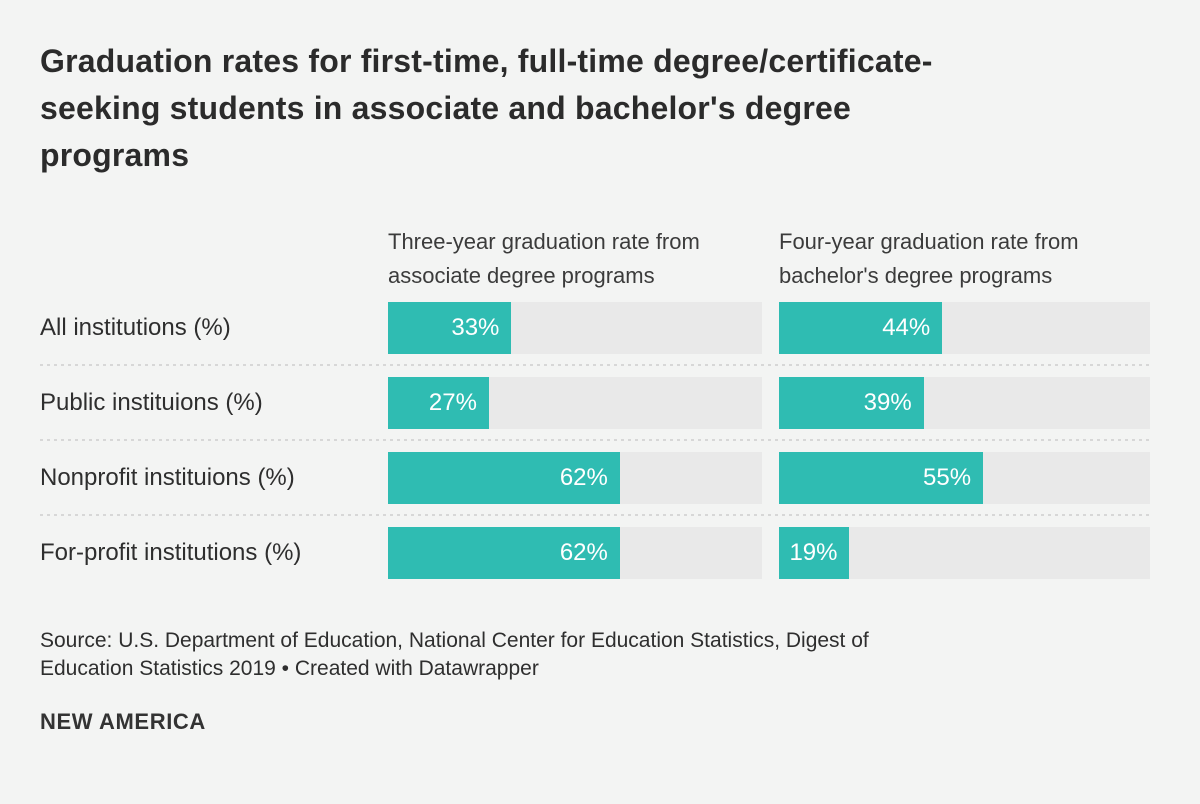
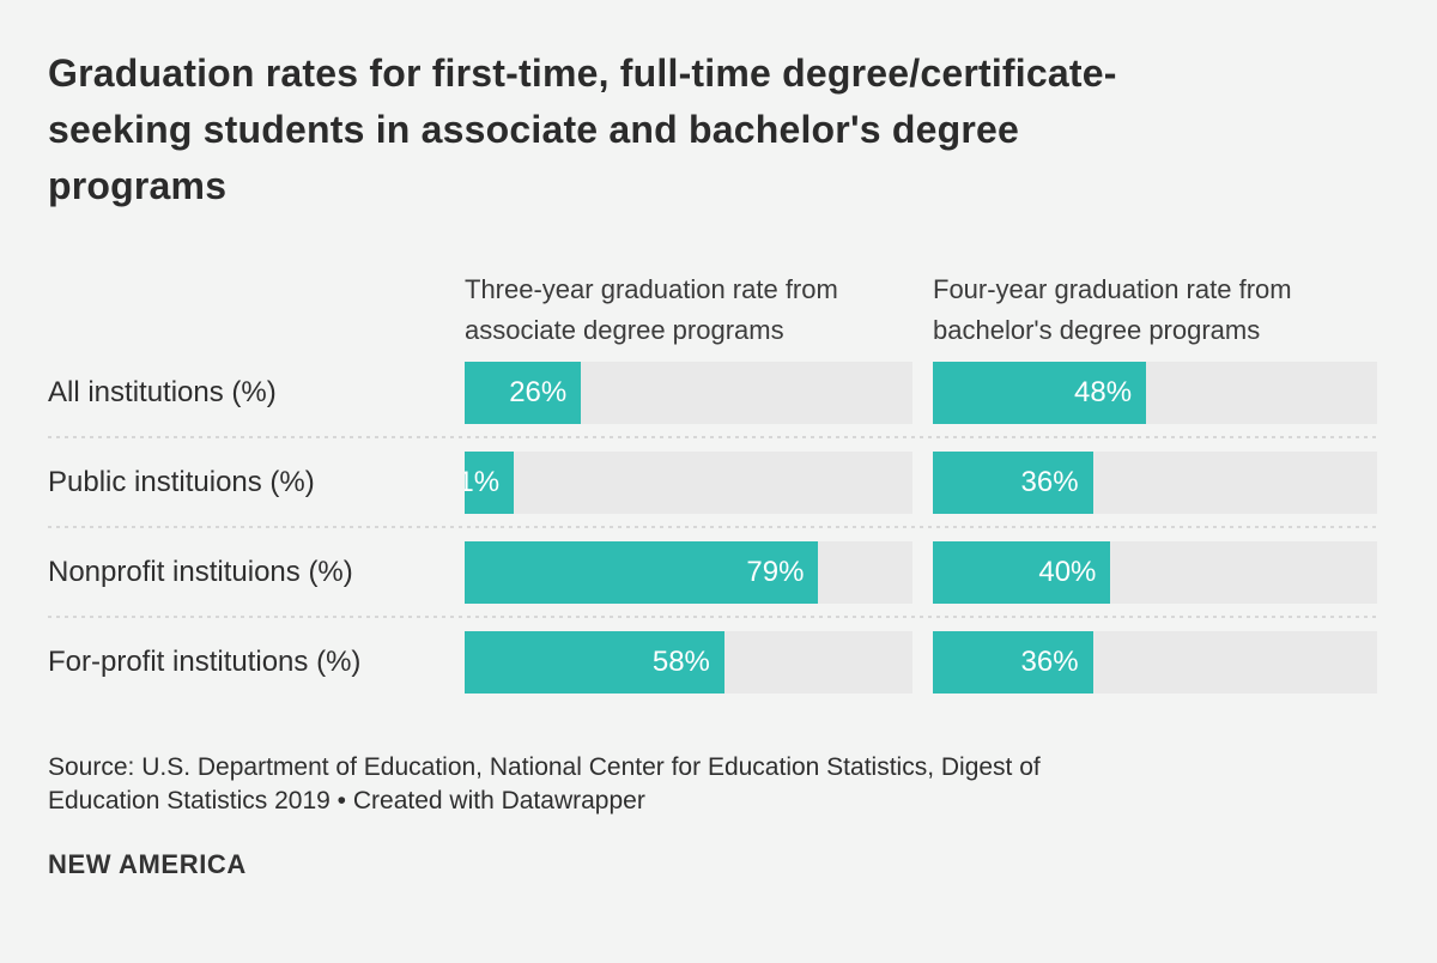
Three-year graduation rate from associate degree programs/All institutions (%): 33% -> 26%
Four-year graduation rate from bachelor's degree programs/All institutions (%): 44% -> 48%
Three-year graduation rate from associate degree programs/Public instituions (%): 27% -> 11%
Four-year graduation rate from bachelor's degree programs/Public instituions (%): 39% -> 36%
Three-year graduation rate from associate degree programs/Nonprofit instituions (%): 62% -> 79%
Four-year graduation rate from bachelor's degree programs/Nonprofit instituions (%): 55% -> 40%
Three-year graduation rate from associate degree programs/For-profit institutions (%): 62% -> 58%
Four-year graduation rate from bachelor's degree programs/For-profit institutions (%): 19% -> 36%
